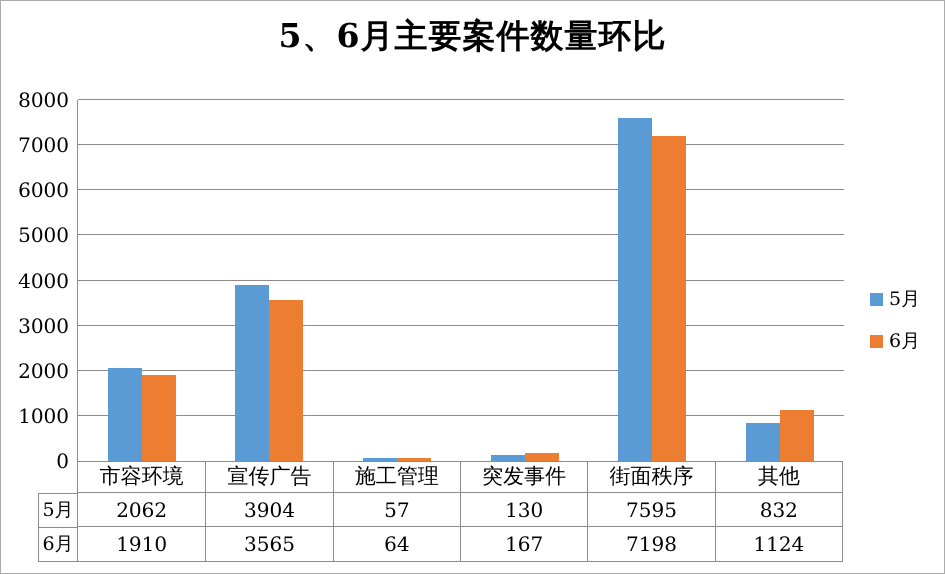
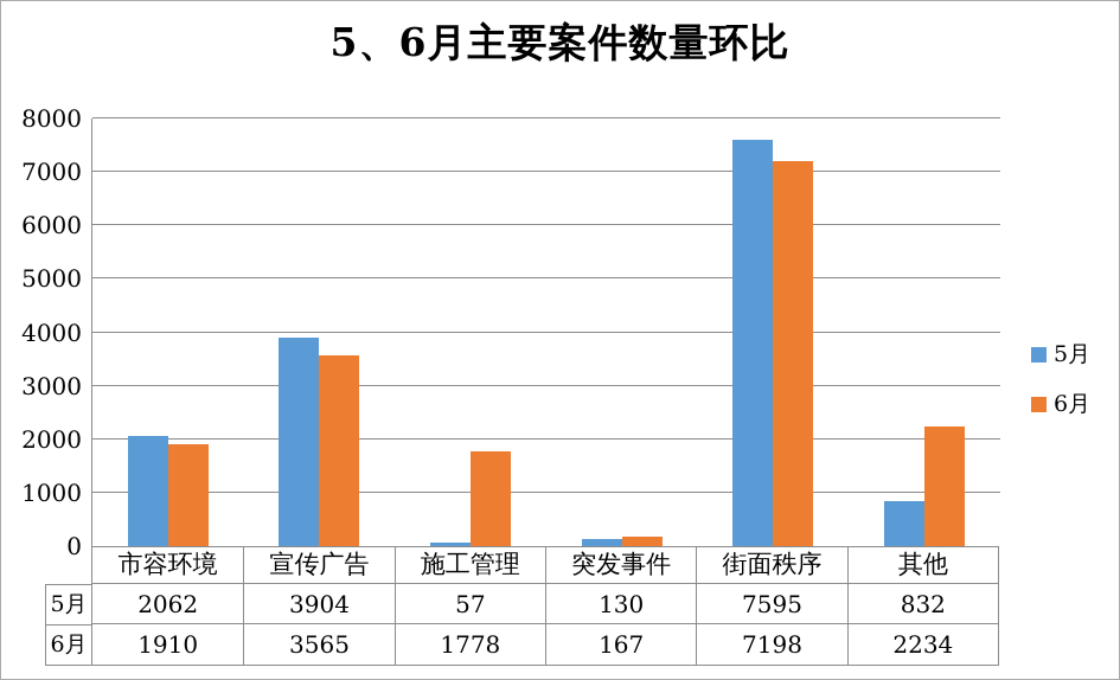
6月/施工管理: 64 -> 1778
6月/其他: 1124 -> 2234
